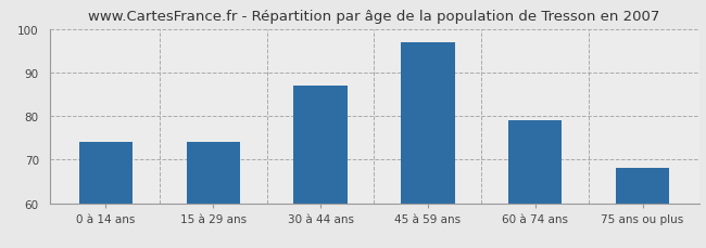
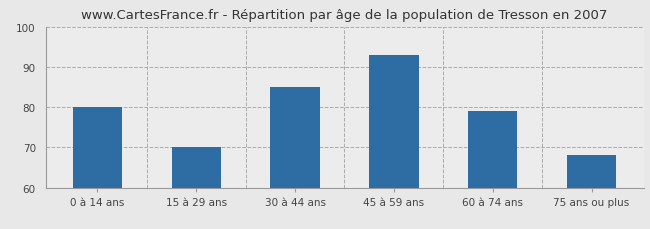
0 à 14 ans: 74 -> 80
15 à 29 ans: 74 -> 70
30 à 44 ans: 87 -> 85
45 à 59 ans: 97 -> 93
